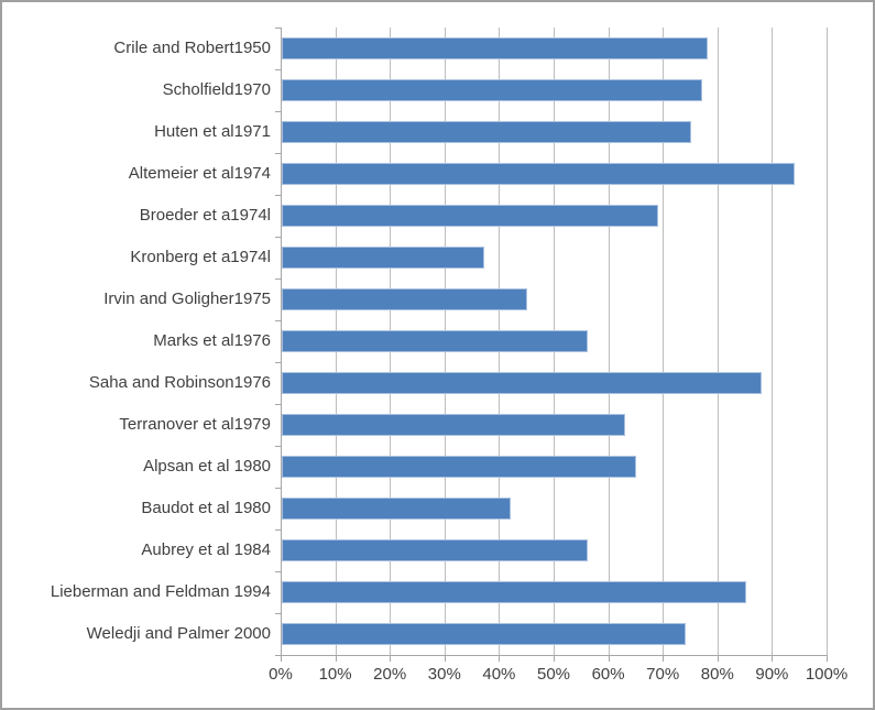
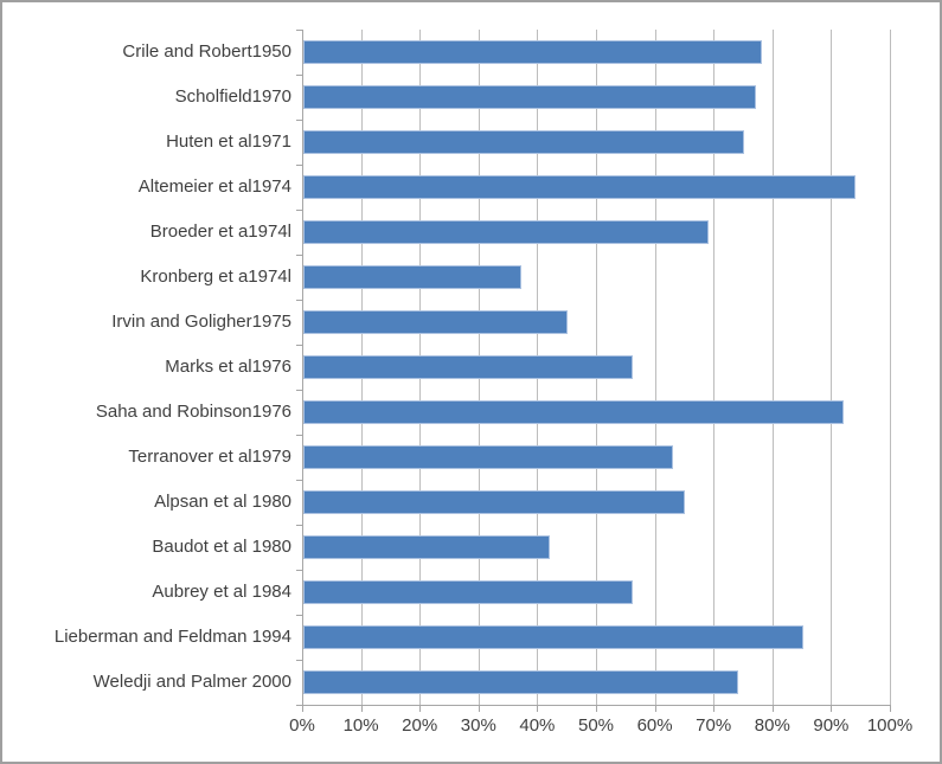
Saha and Robinson1976: 88% -> 92%
